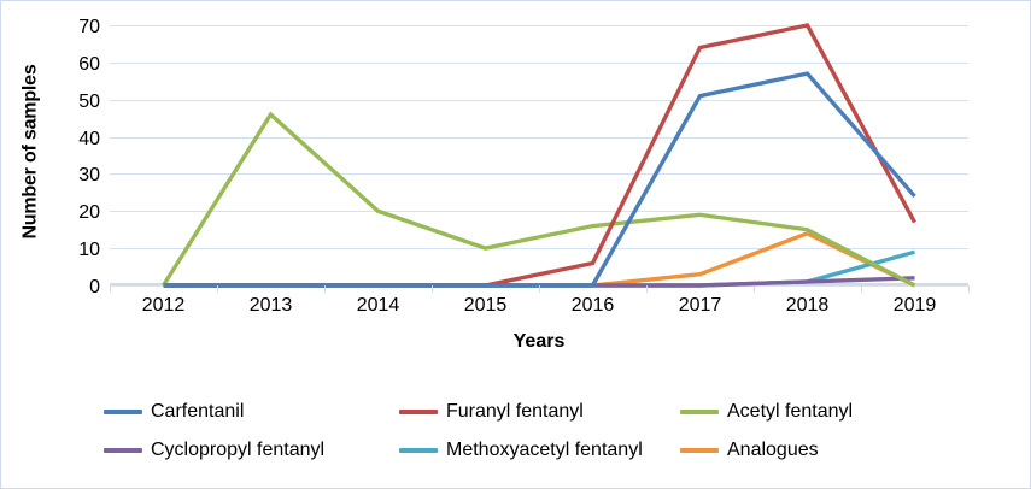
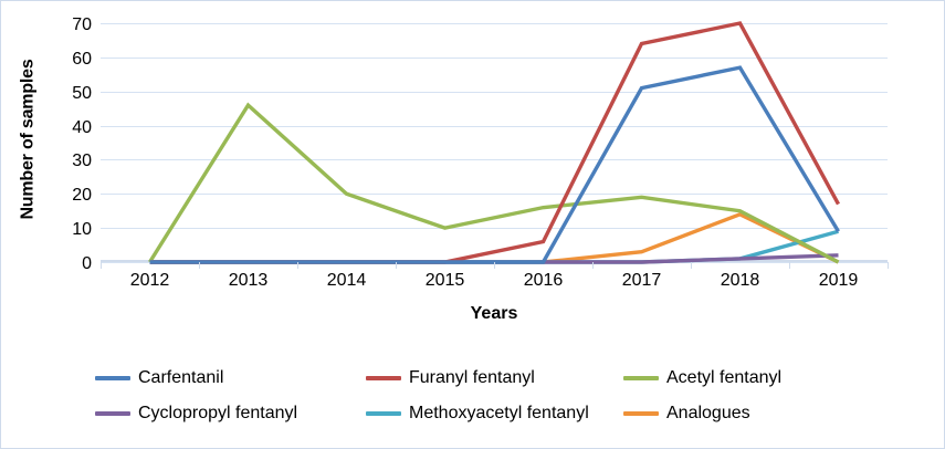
Carfentanil/2019: 24 -> 9
